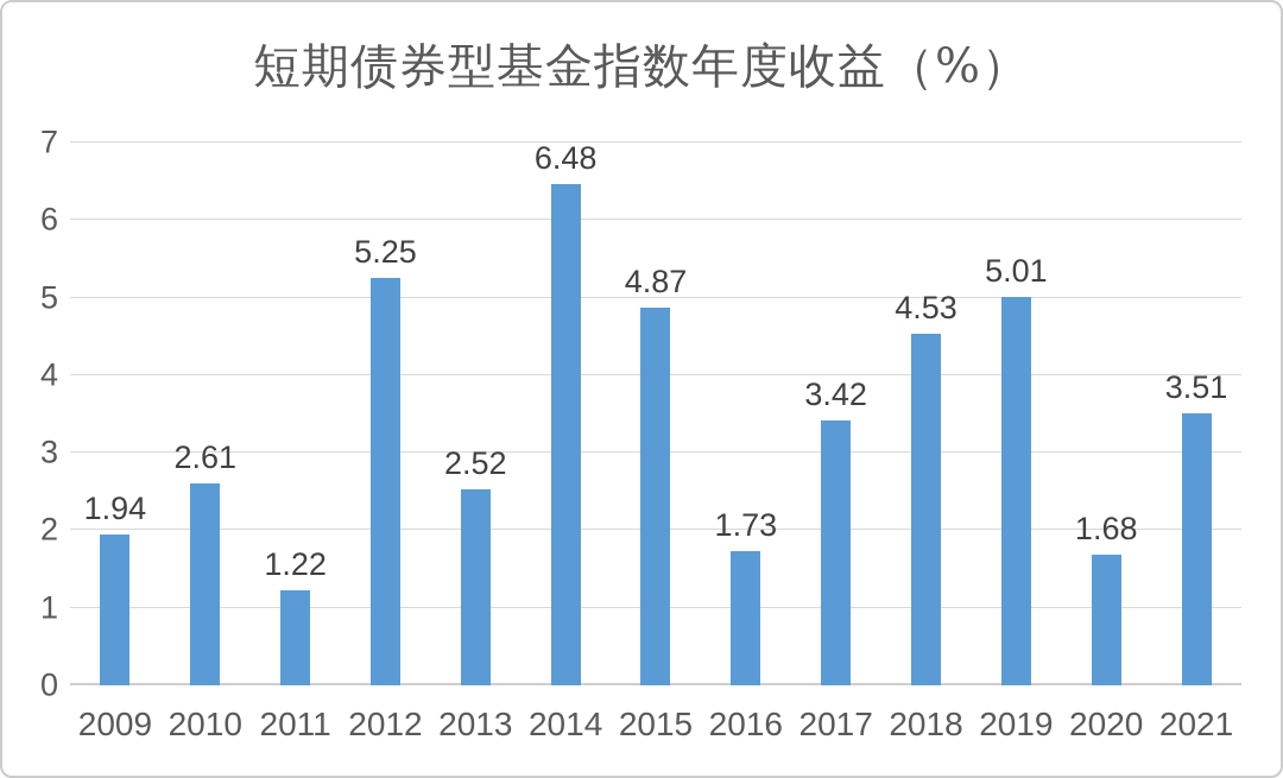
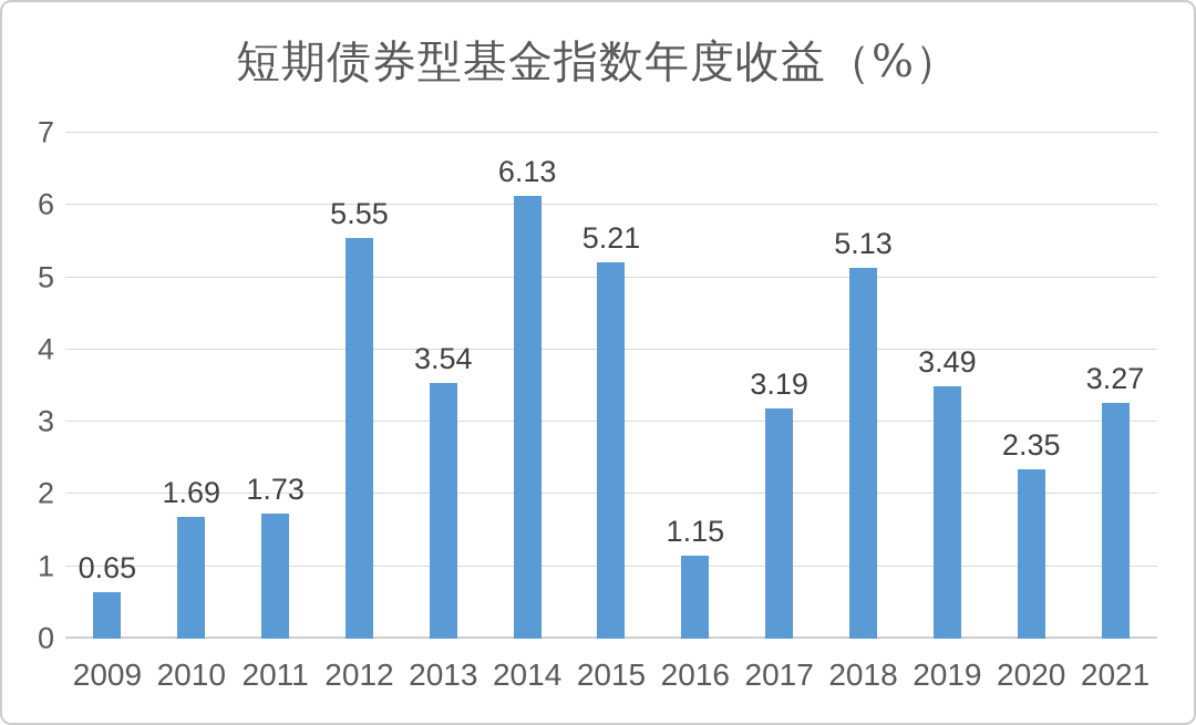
2009: 1.94 -> 0.65
2010: 2.61 -> 1.69
2011: 1.22 -> 1.73
2012: 5.25 -> 5.55
2013: 2.52 -> 3.54
2014: 6.48 -> 6.13
2015: 4.87 -> 5.21
2016: 1.73 -> 1.15
2017: 3.42 -> 3.19
2018: 4.53 -> 5.13
2019: 5.01 -> 3.49
2020: 1.68 -> 2.35
2021: 3.51 -> 3.27
